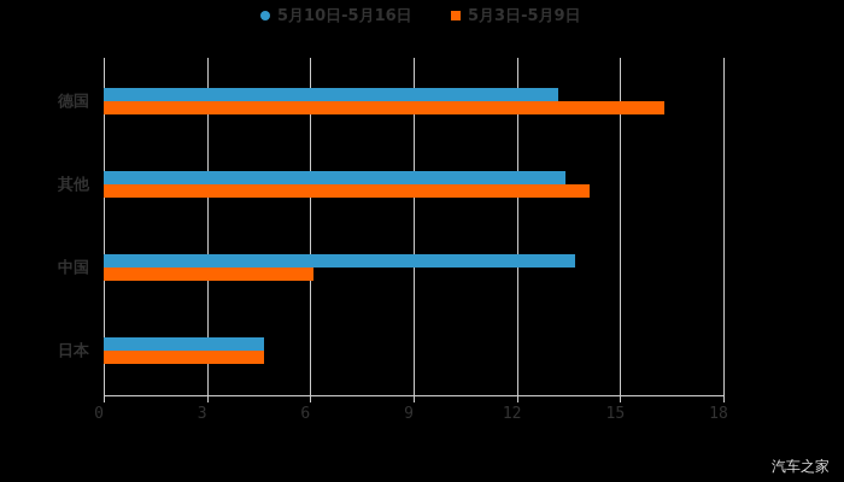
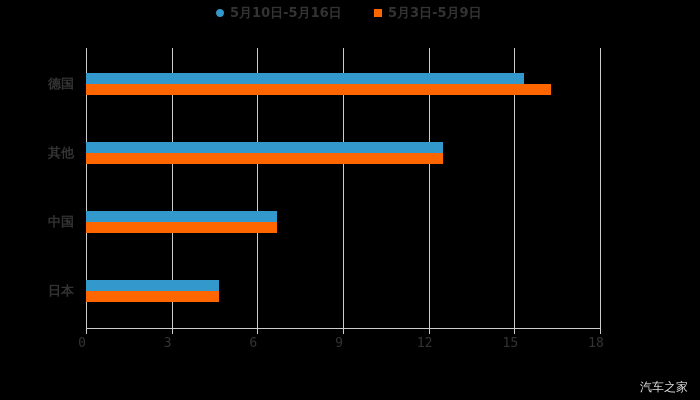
5月10日-5月16日/德国: 13.2 -> 15.3
5月10日-5月16日/其他: 13.4 -> 12.5
5月3日-5月9日/其他: 14.1 -> 12.5
5月10日-5月16日/中国: 13.7 -> 6.7
5月3日-5月9日/中国: 6.1 -> 6.7
